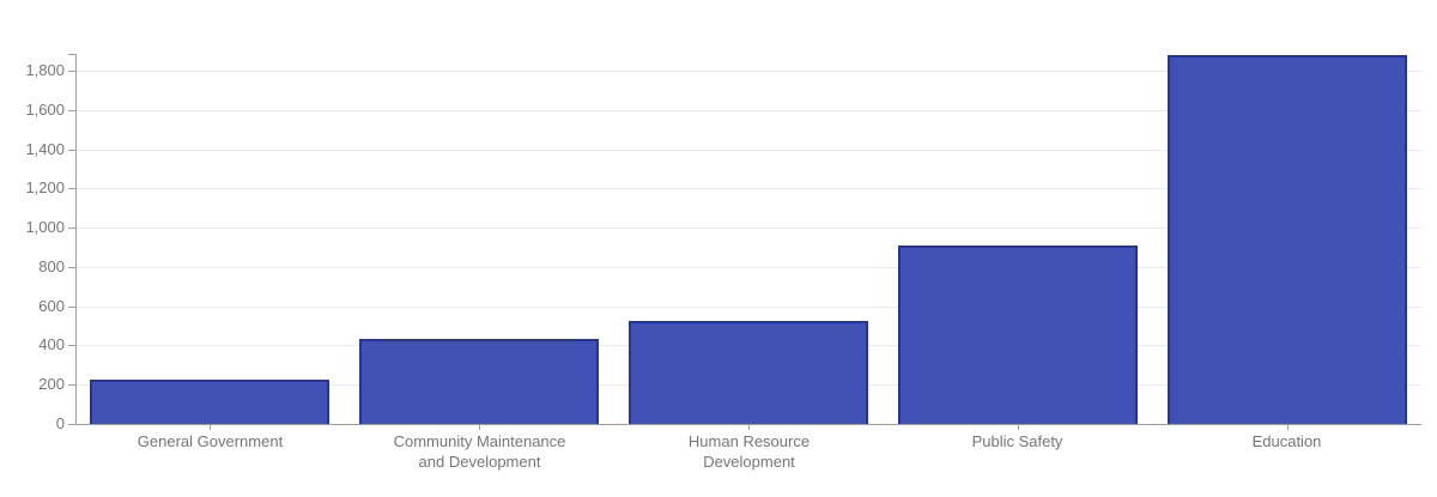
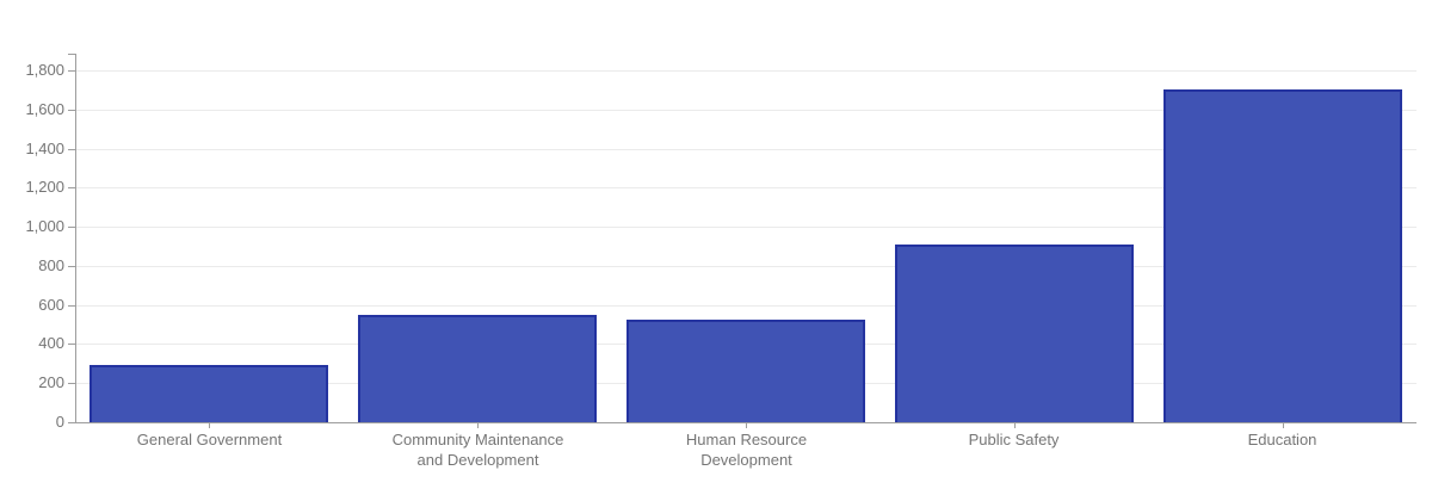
General Government: 220 -> 290
Community Maintenance and Development: 440 -> 550
Education: 1880 -> 1700
